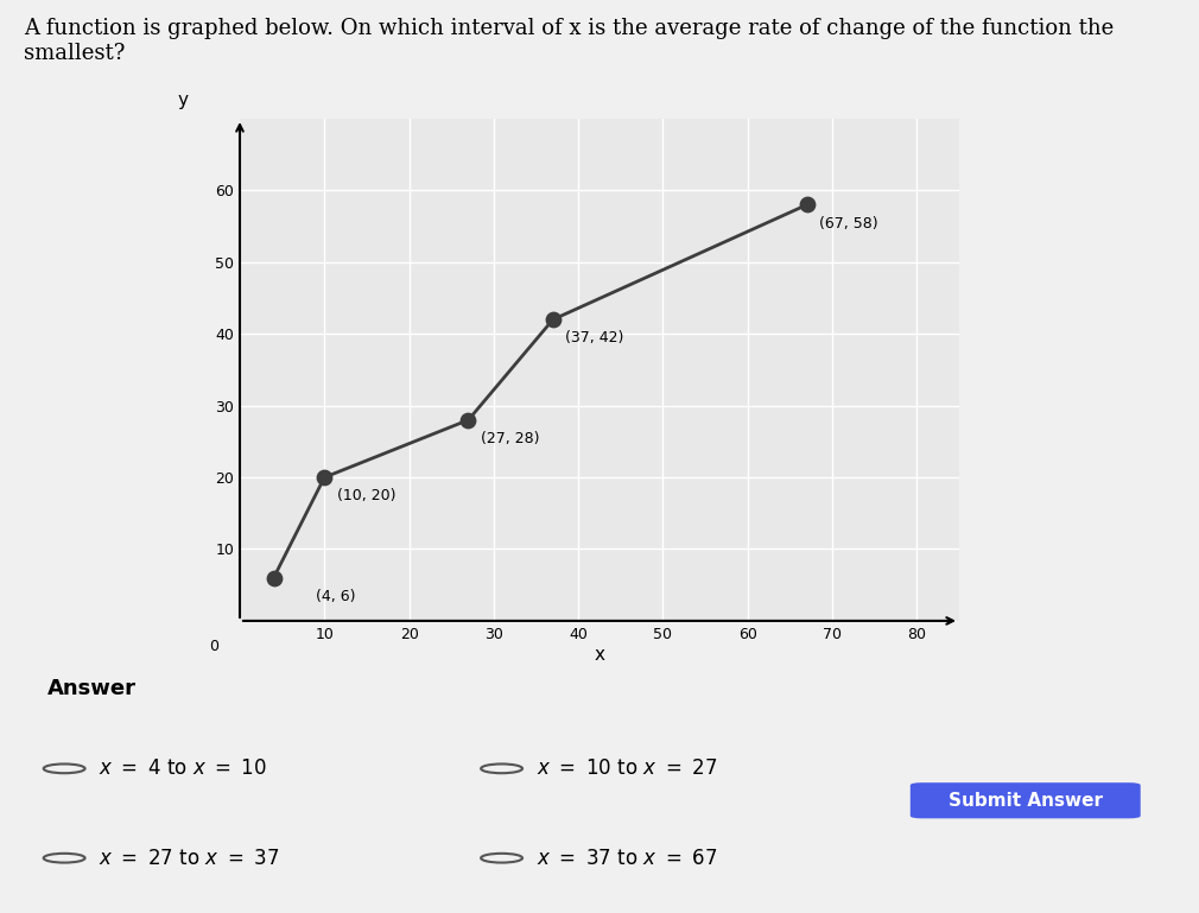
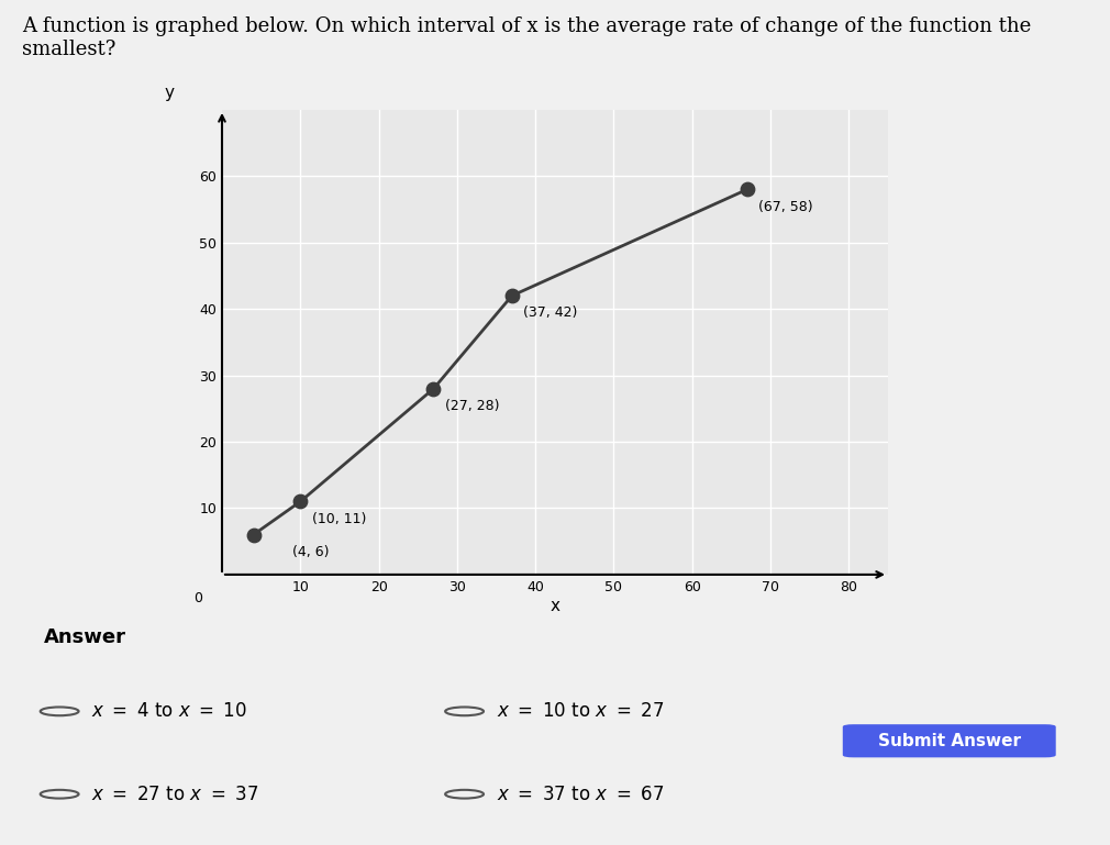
10: 20) -> 11)
